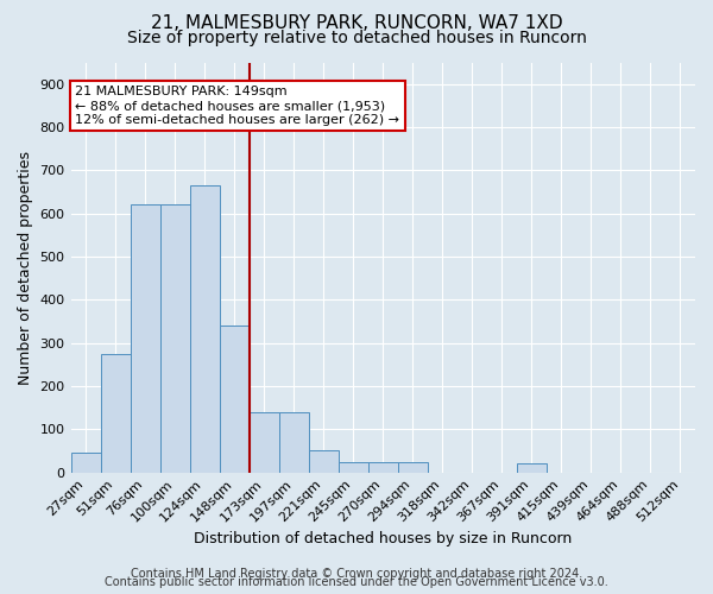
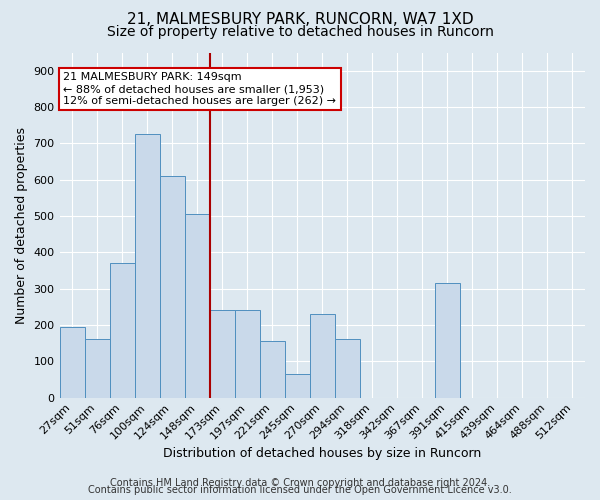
27sqm: 45 -> 195
51sqm: 275 -> 160
76sqm: 620 -> 370
100sqm: 620 -> 725
124sqm: 665 -> 610
148sqm: 340 -> 505
173sqm: 140 -> 240
197sqm: 140 -> 240
221sqm: 50 -> 155
245sqm: 25 -> 65
270sqm: 25 -> 230
294sqm: 25 -> 160
391sqm: 20 -> 315
